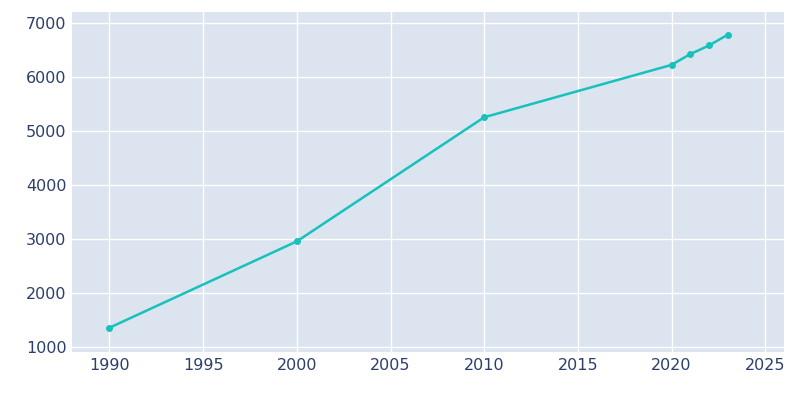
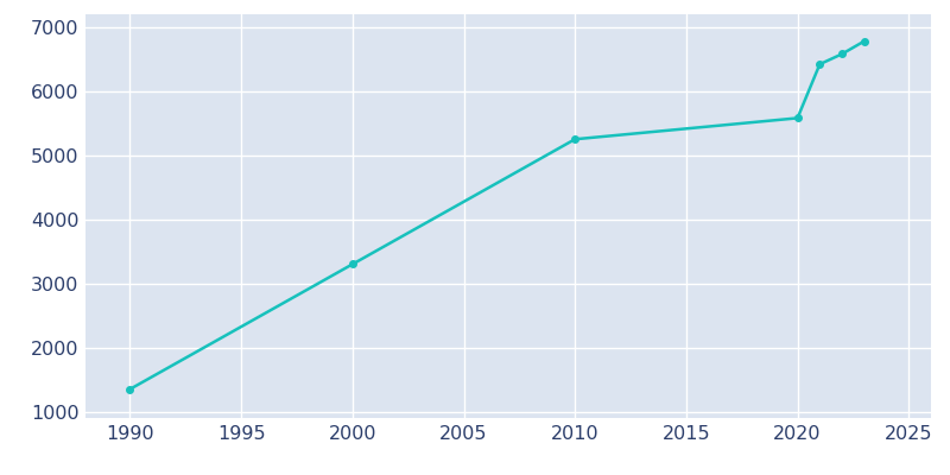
2000: 2950 -> 3300
2020: 6220 -> 5580
